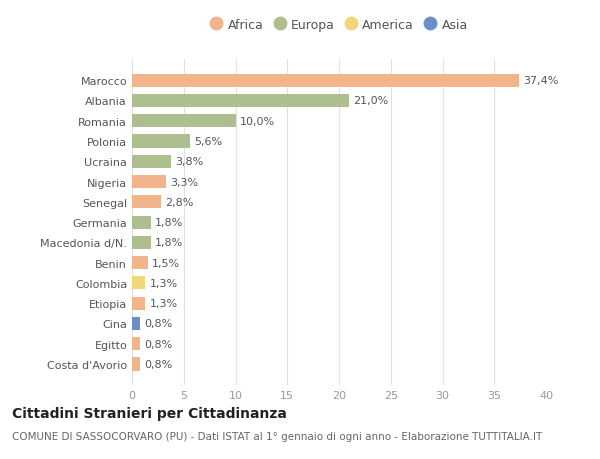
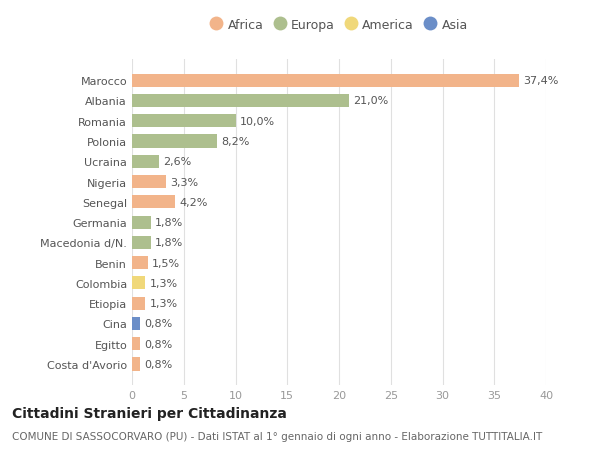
Polonia: 5,6% -> 8,2%
Ucraina: 3,8% -> 2,6%
Senegal: 2,8% -> 4,2%
